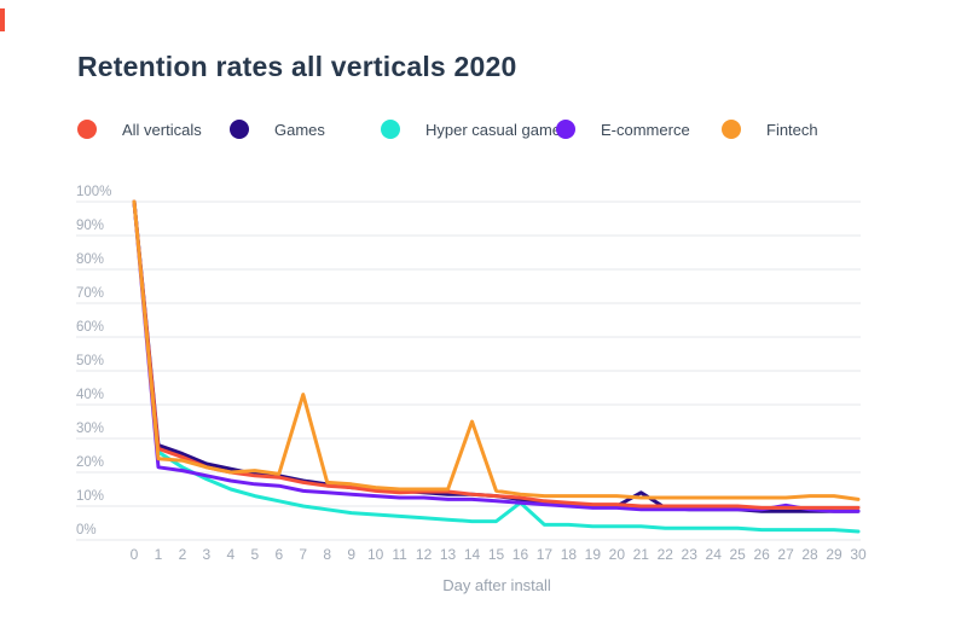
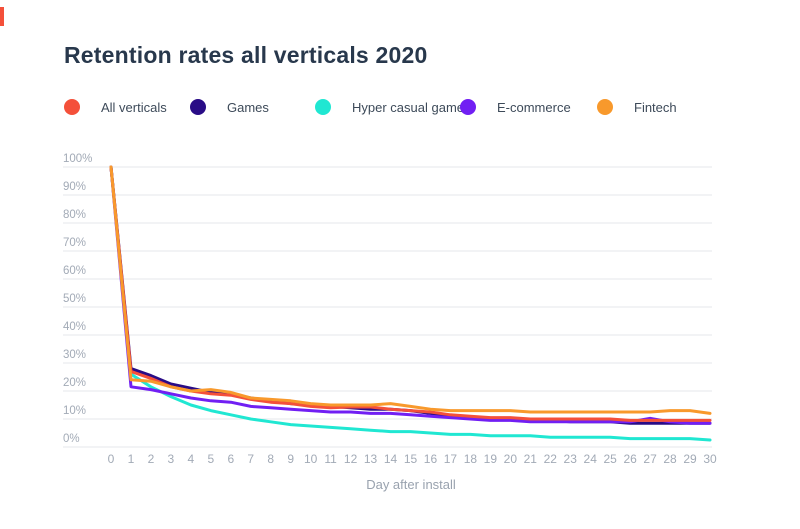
Fintech/7: 43% -> 18%
Fintech/14: 35% -> 16%
Hyper casual games/16: 11% -> 5%
Games/21: 14% -> 10%
